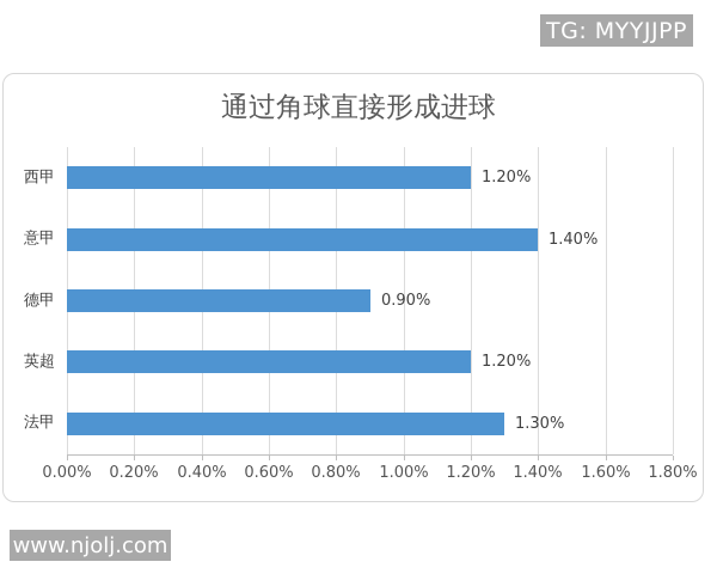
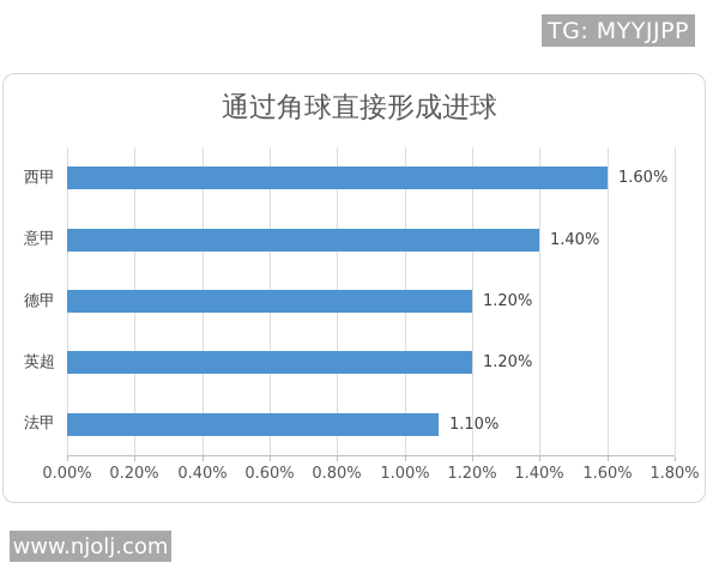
西甲: 1.20% -> 1.60%
德甲: 0.90% -> 1.20%
法甲: 1.30% -> 1.10%
